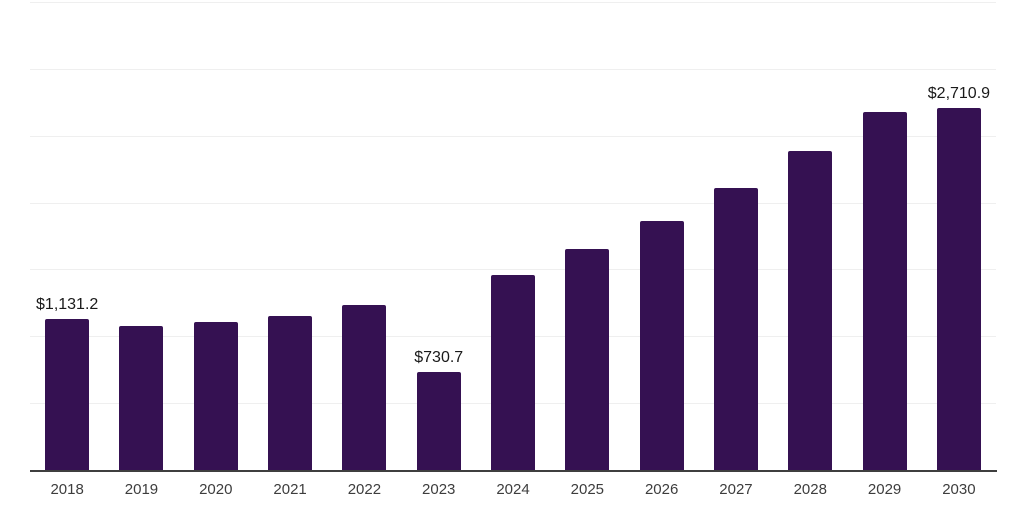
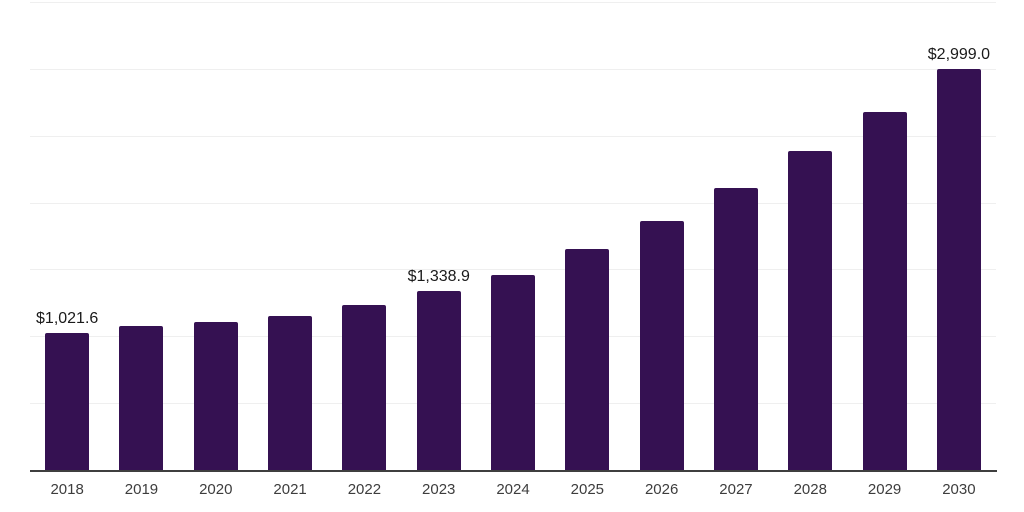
2018: $1,131.2 -> $1,021.6
2023: $730.7 -> $1,338.9
2030: $2,710.9 -> $2,999.0
